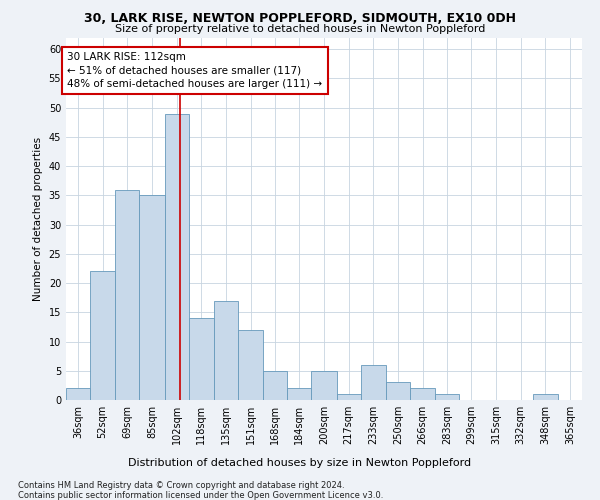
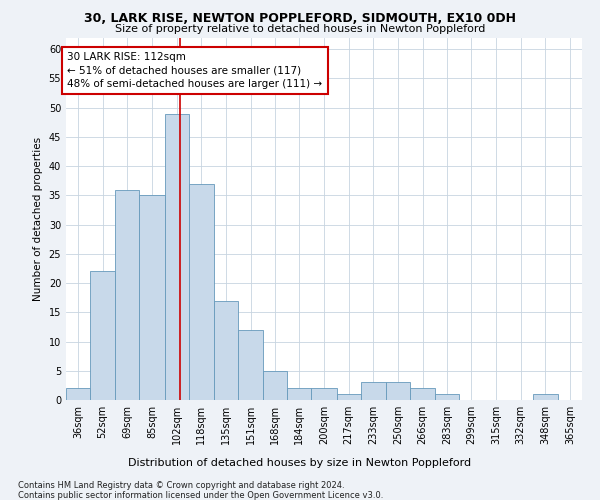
118sqm: 14 -> 37
200sqm: 5 -> 2
233sqm: 6 -> 3
